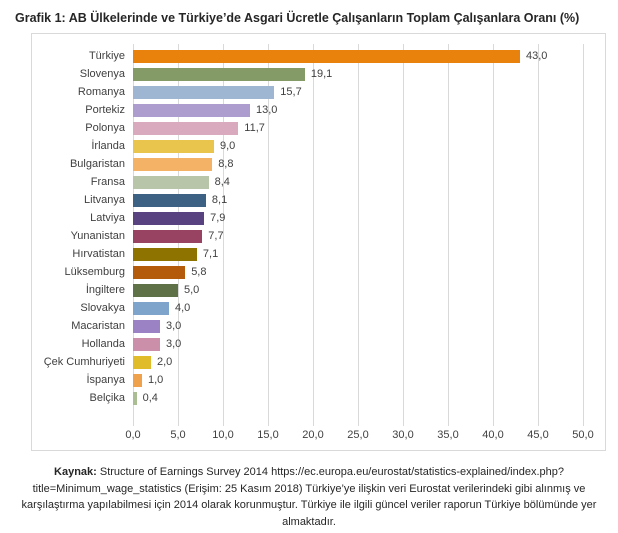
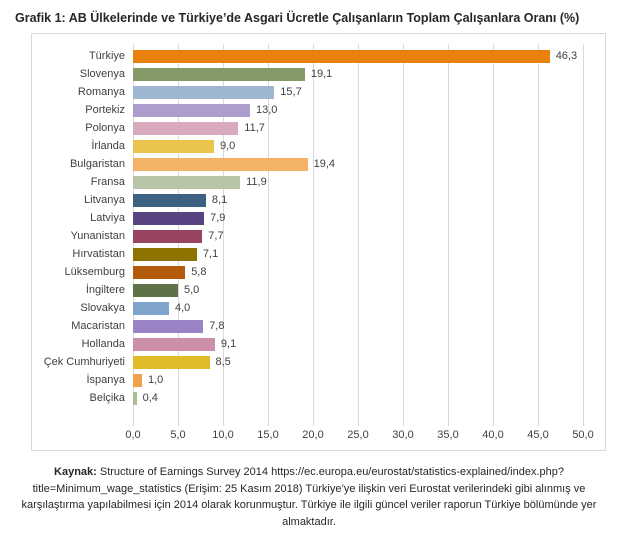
Türkiye: 43,0 -> 46,3
Bulgaristan: 8,8 -> 19,4
Fransa: 8,4 -> 11,9
Macaristan: 3,0 -> 7,8
Hollanda: 3,0 -> 9,1
Çek Cumhuriyeti: 2,0 -> 8,5
